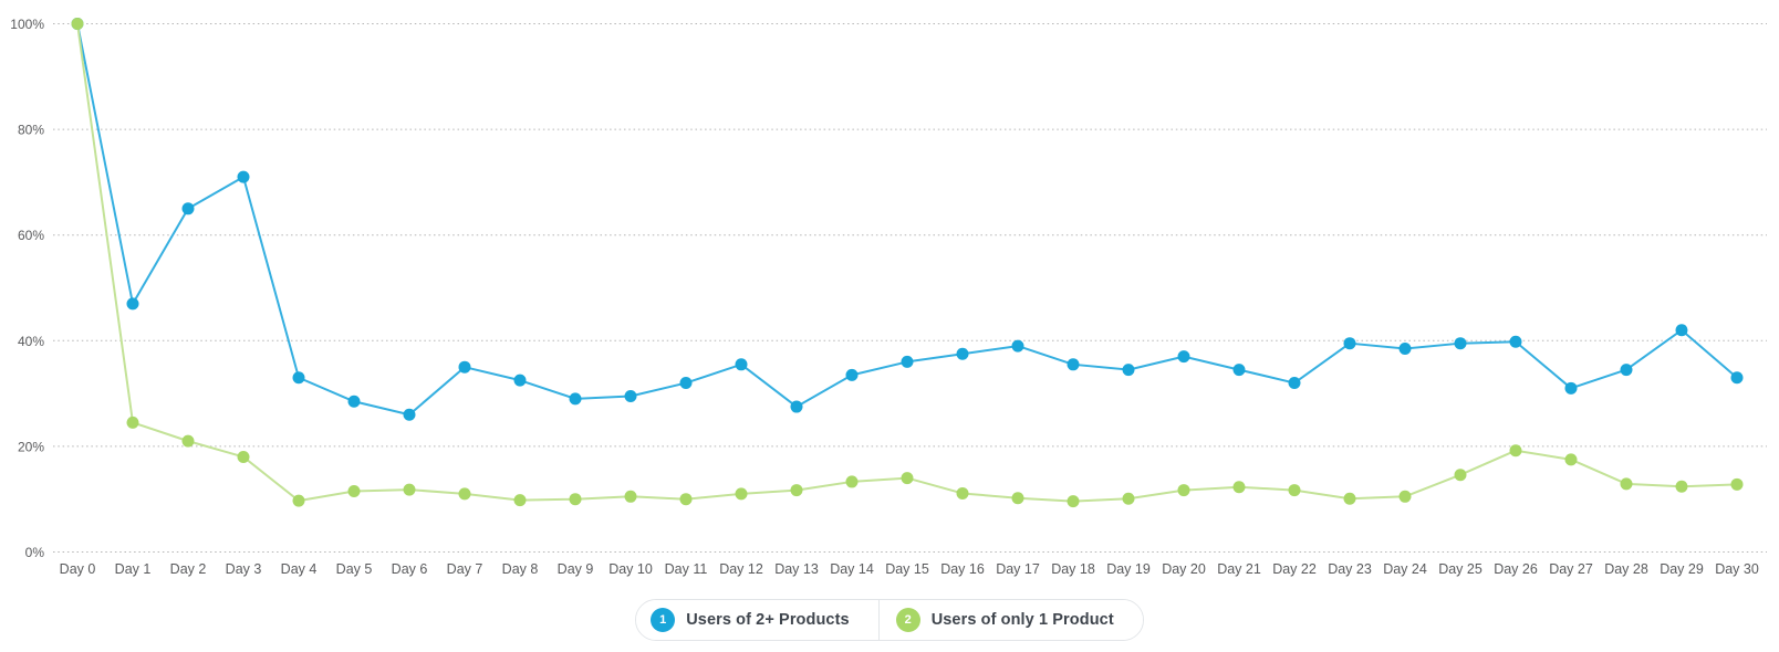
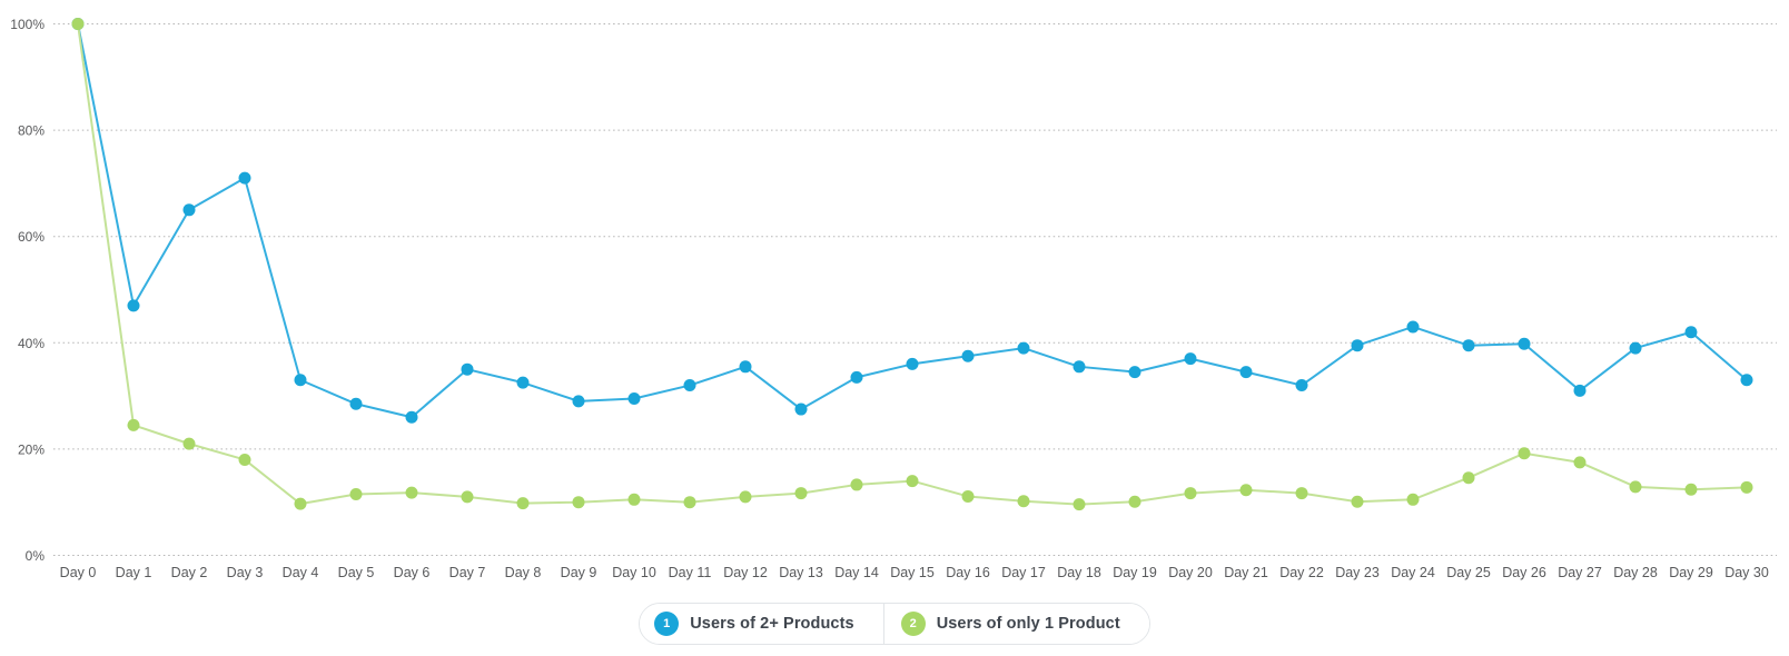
Users of 2+ Products/Day 24: 38% -> 43%
Users of 2+ Products/Day 28: 34% -> 39%
